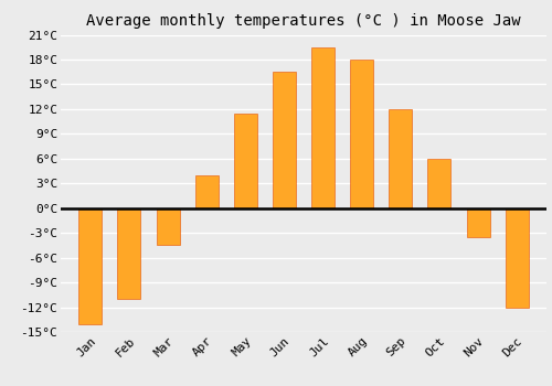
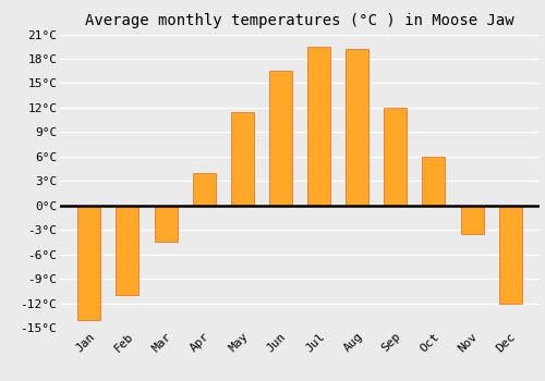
Aug: 18.0°C -> 19.2°C
